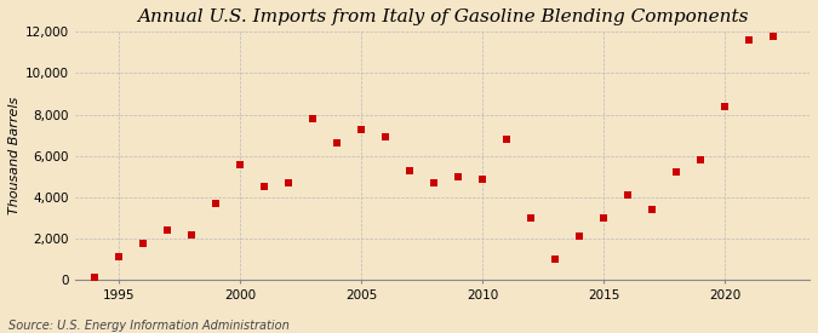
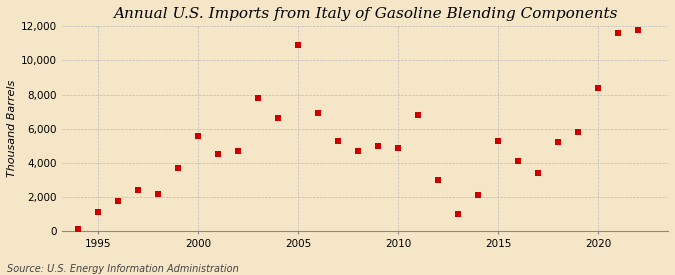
2005: 7,300 -> 10,900
2015: 3,000 -> 5,300
